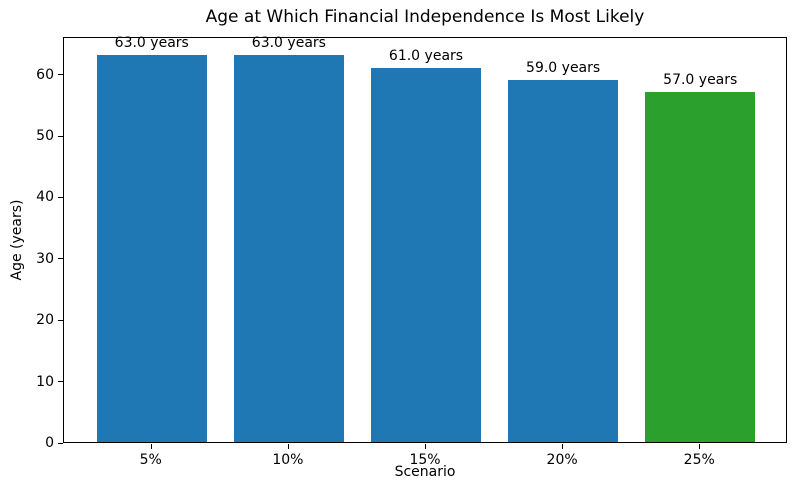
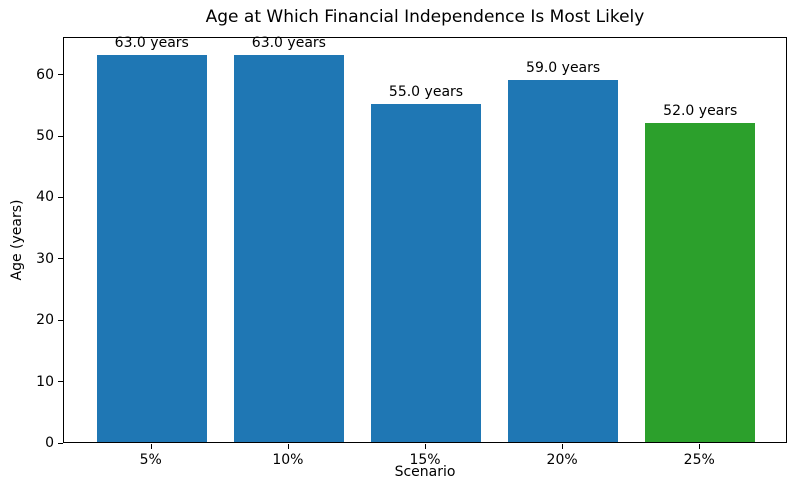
15%: 61.0 -> 55.0
25%: 57.0 -> 52.0
